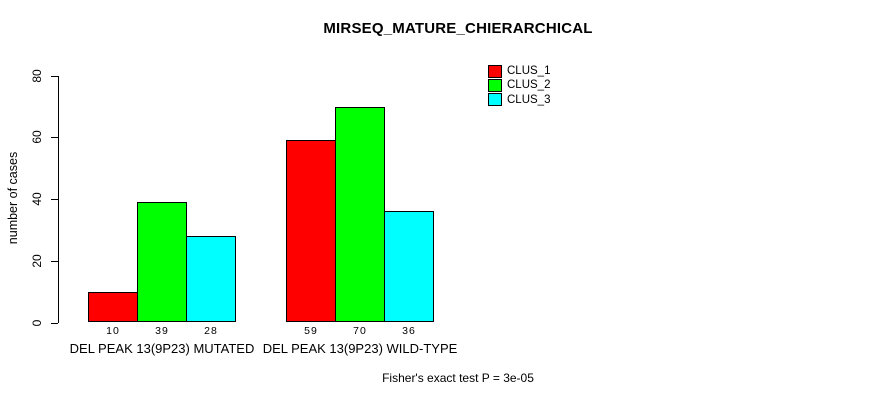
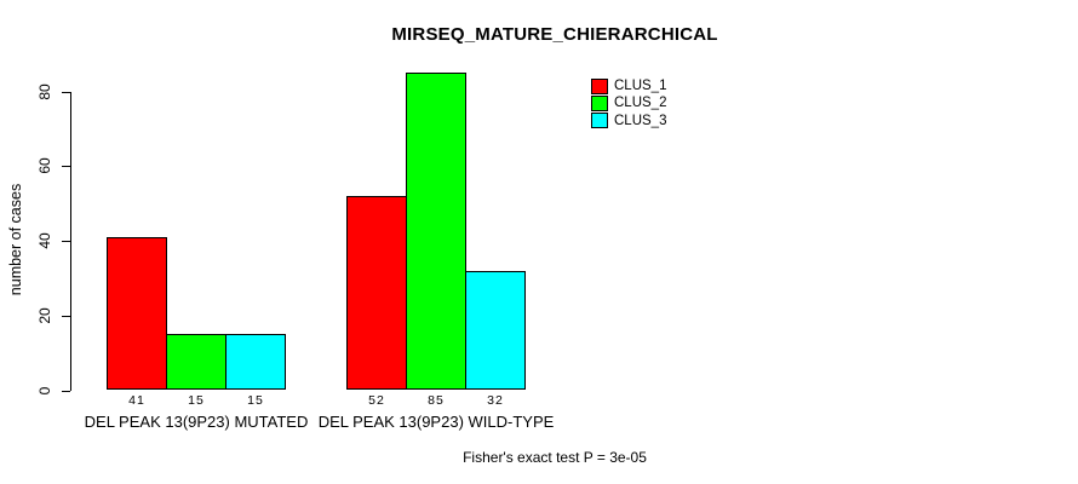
CLUS_1/DEL PEAK 13(9P23) MUTATED: 10 -> 41
CLUS_2/DEL PEAK 13(9P23) MUTATED: 39 -> 15
CLUS_3/DEL PEAK 13(9P23) MUTATED: 28 -> 15
CLUS_1/DEL PEAK 13(9P23) WILD-TYPE: 59 -> 52
CLUS_2/DEL PEAK 13(9P23) WILD-TYPE: 70 -> 85
CLUS_3/DEL PEAK 13(9P23) WILD-TYPE: 36 -> 32
